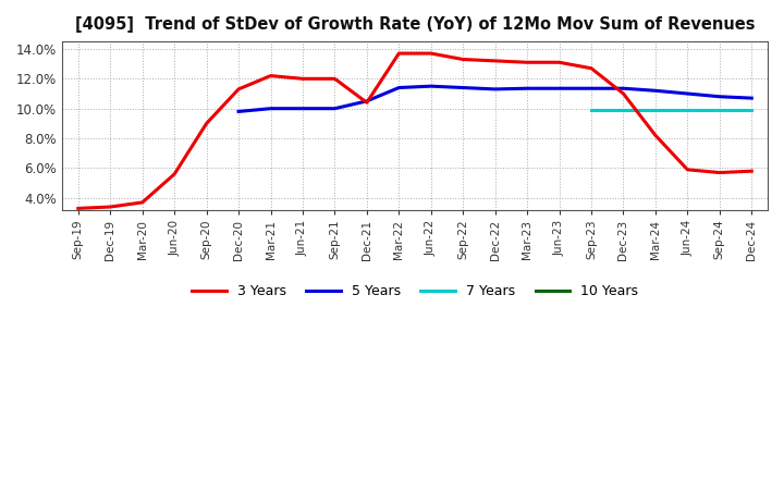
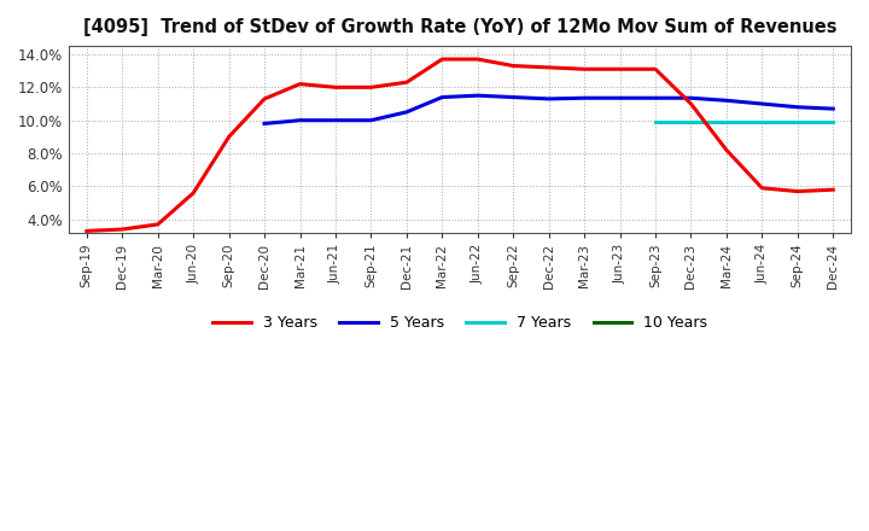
3 Years/Dec-21: 10.4% -> 12.3%
3 Years/Sep-23: 12.7% -> 13.1%
